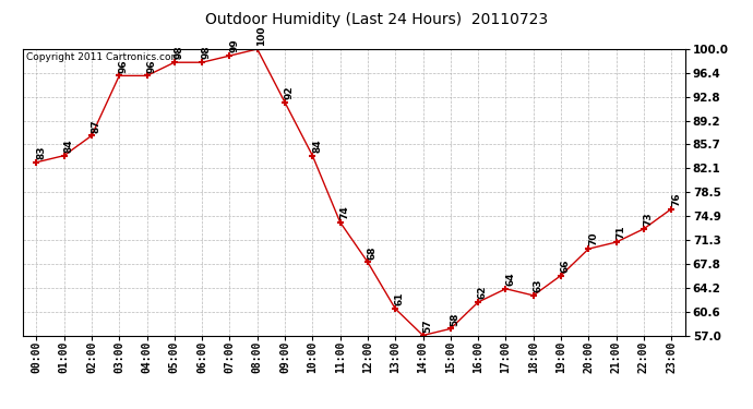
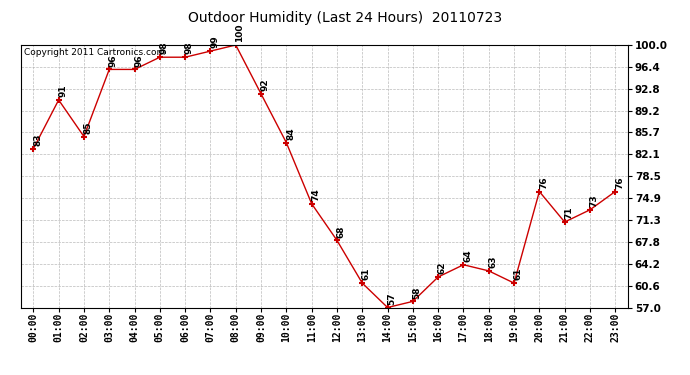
01:00: 84 -> 91
02:00: 87 -> 85
19:00: 66 -> 61
20:00: 70 -> 76
